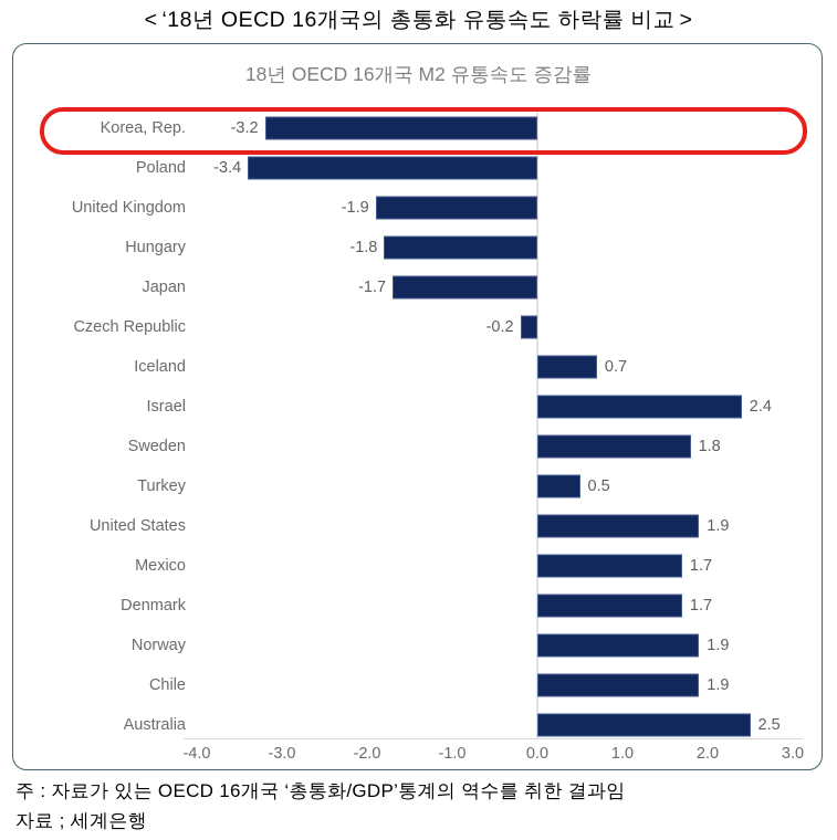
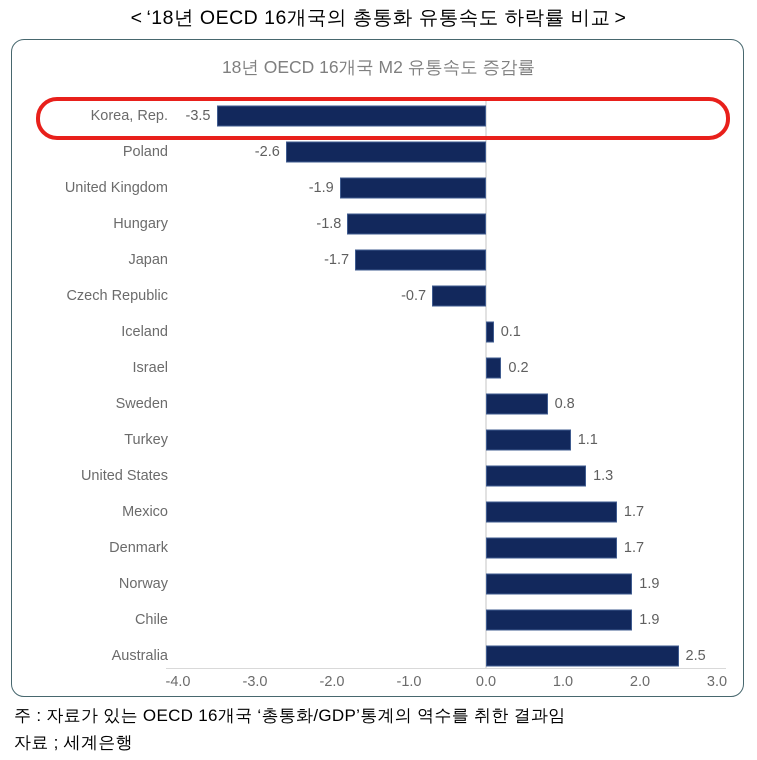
Korea, Rep.: -3.2 -> -3.5
Poland: -3.4 -> -2.6
Czech Republic: -0.2 -> -0.7
Iceland: 0.7 -> 0.1
Israel: 2.4 -> 0.2
Sweden: 1.8 -> 0.8
Turkey: 0.5 -> 1.1
United States: 1.9 -> 1.3
